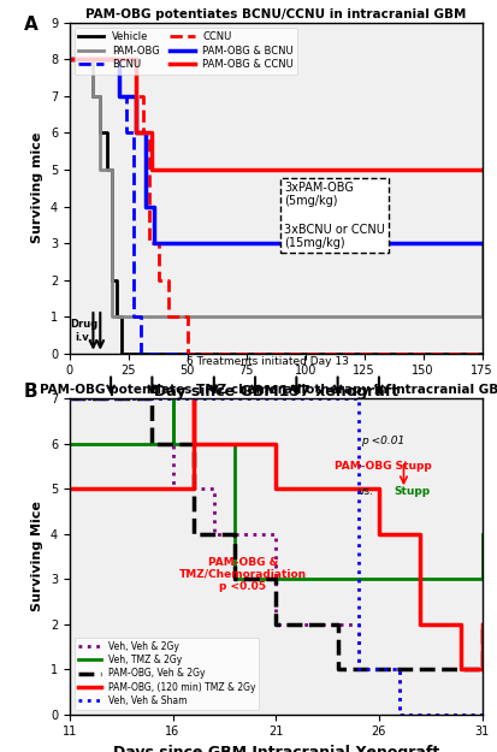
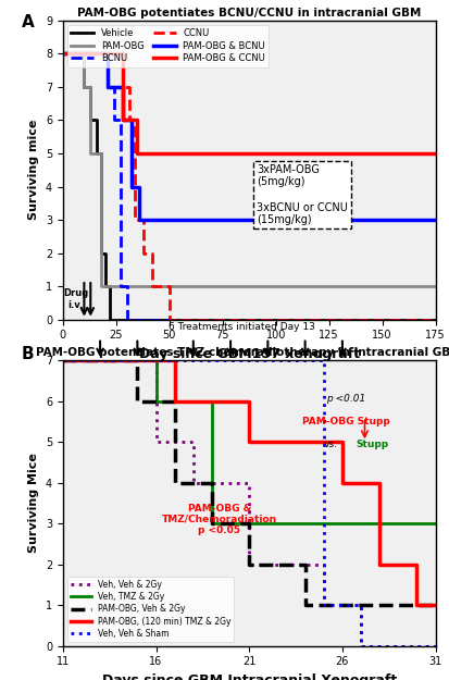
PAM-OBG potentiates BCNU/CCNU in intracranial GBM/PAM-OBG/175: 3 -> 1
Veh, TMZ & 2Gy/11: 6 -> 7
PAM-OBG, (120 min) TMZ & 2Gy/11: 5 -> 7
Veh, TMZ & 2Gy/31: 4 -> 3
PAM-OBG, Veh & 2Gy/31: 2 -> 1
PAM-OBG, (120 min) TMZ & 2Gy/31: 2 -> 1
